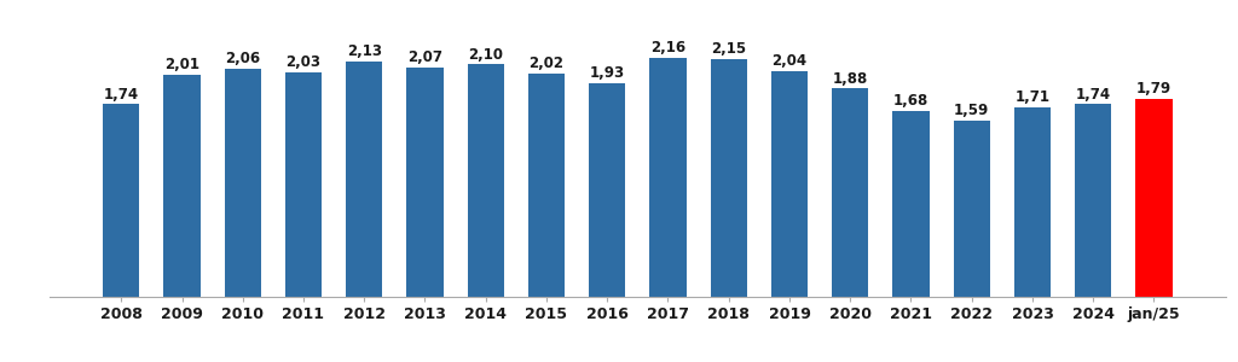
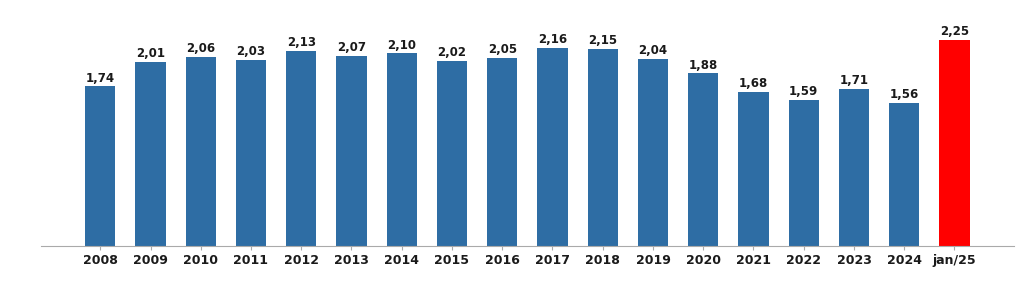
2016: 1,93 -> 2,05
2024: 1,74 -> 1,56
jan/25: 1,79 -> 2,25
